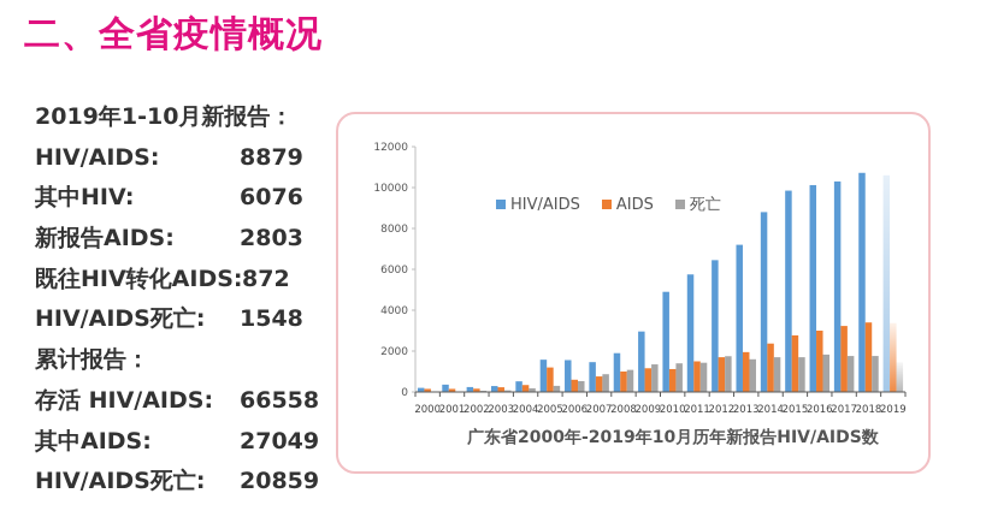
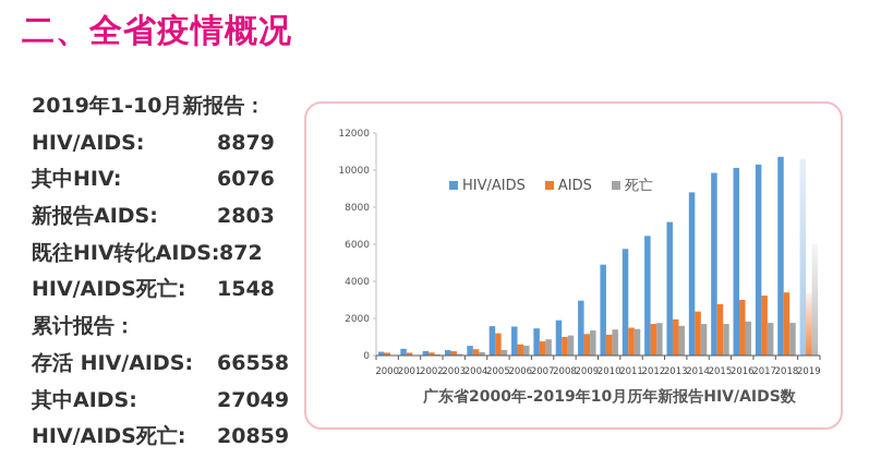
死亡/2019: 1400 -> 6000
